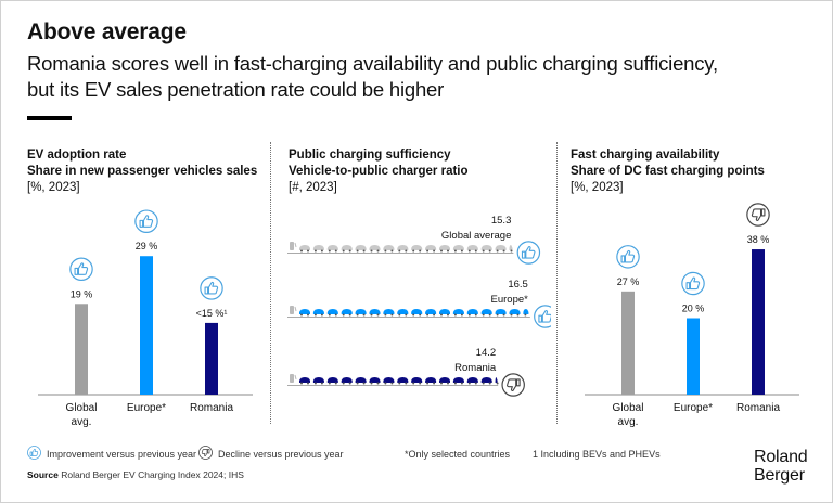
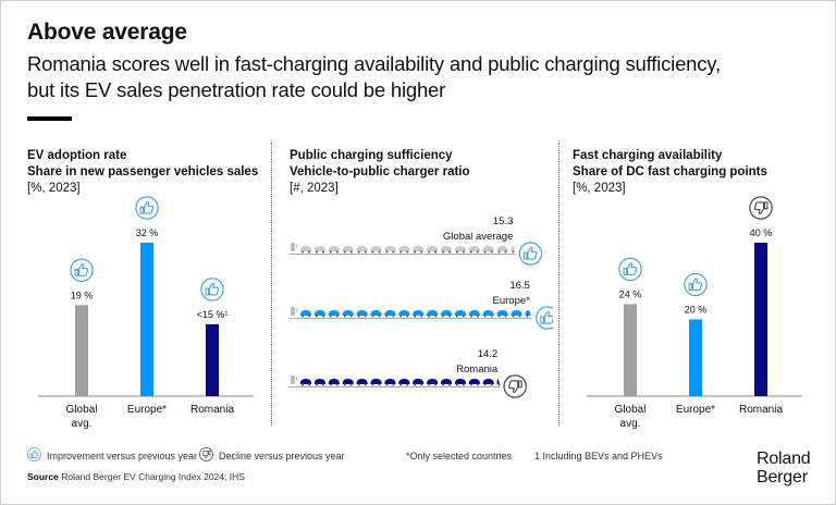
EV adoption rate/Europe*: 29 -> 32
Fast charging availability/Global avg.: 27 -> 24
Fast charging availability/Romania: 38 -> 40
